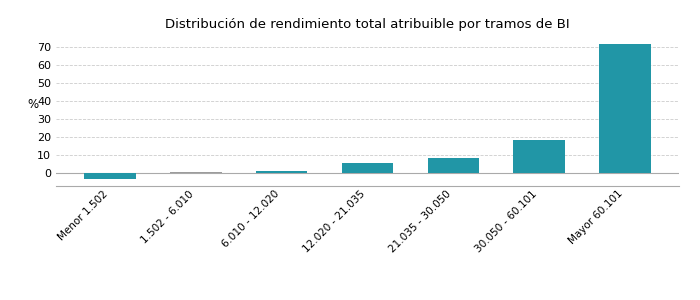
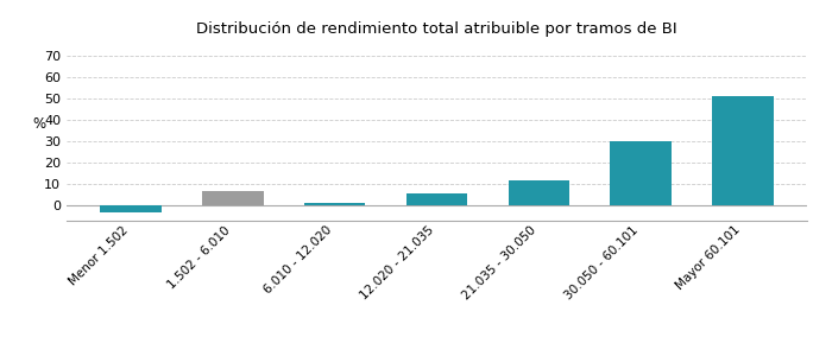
1.502 - 6.010: 0 -> 7
21.035 - 30.050: 8 -> 12
30.050 - 60.101: 18 -> 30
Mayor 60.101: 72 -> 51
